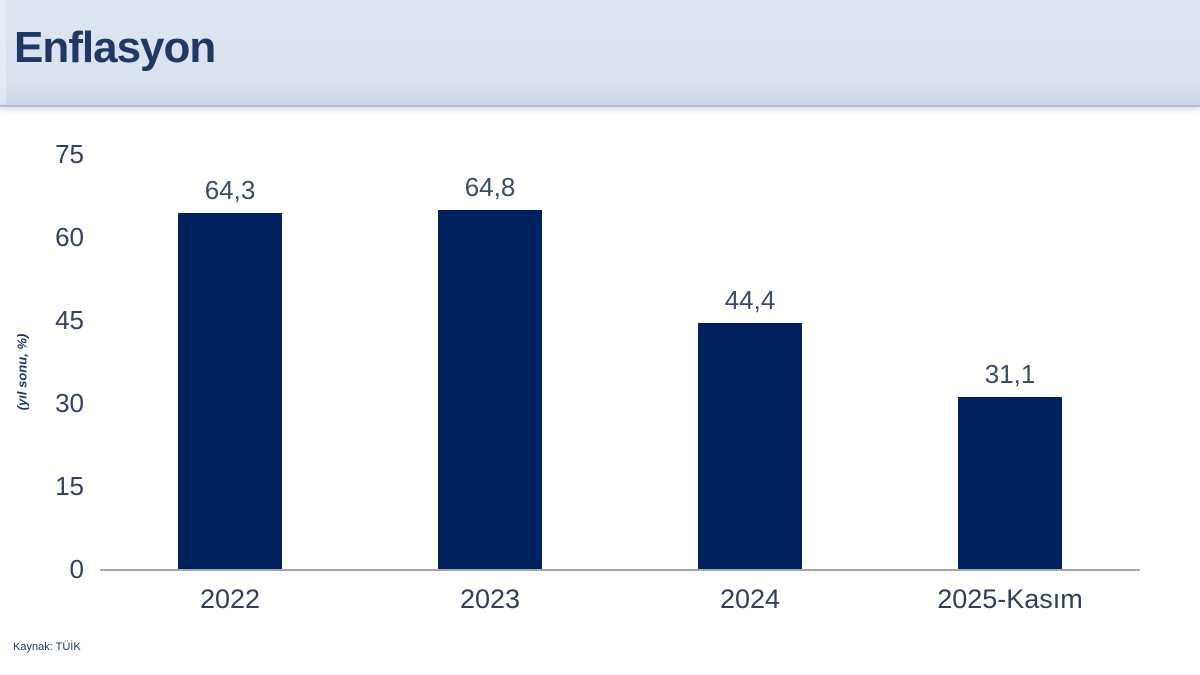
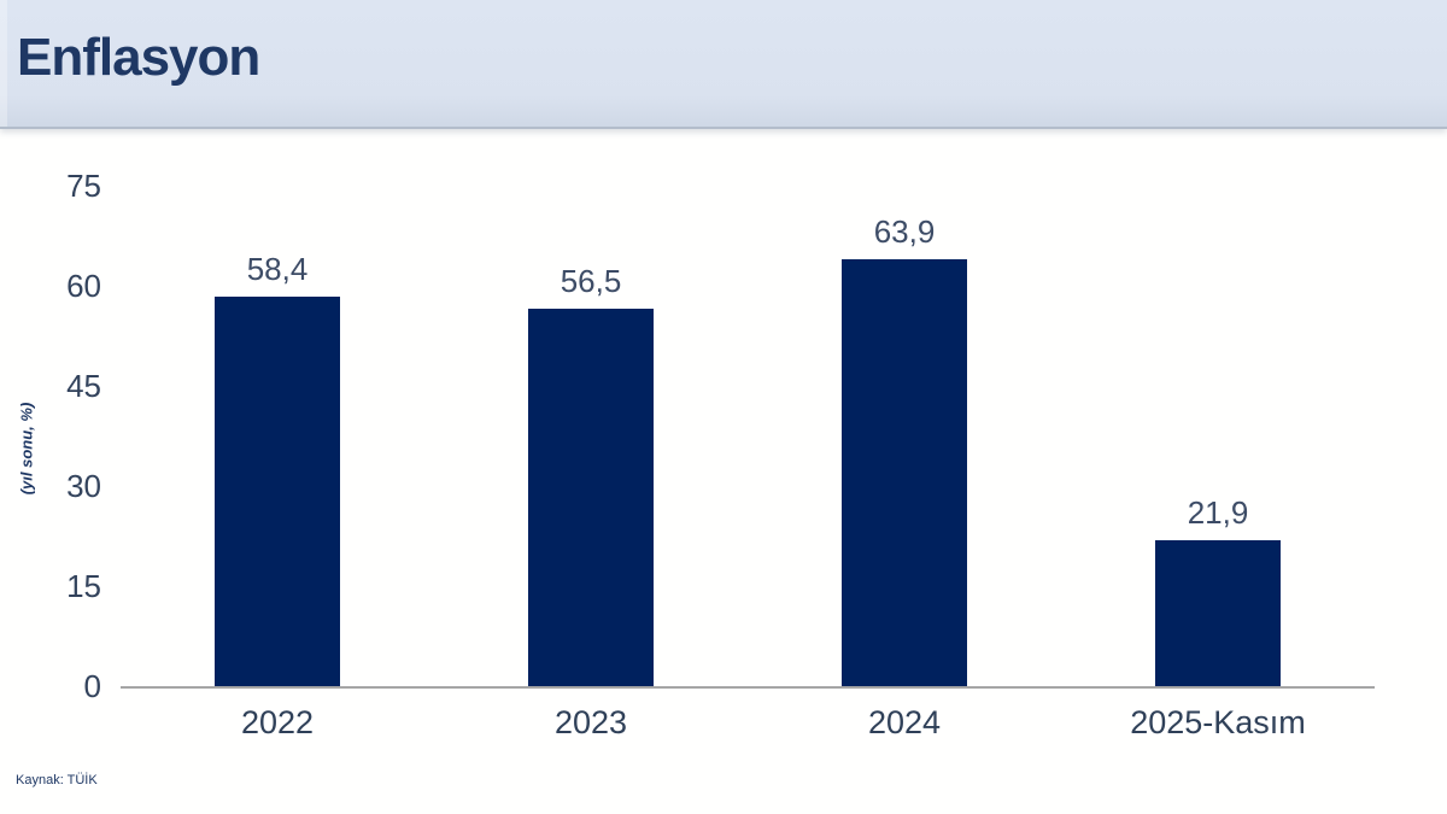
2022: 64,3 -> 58,4
2023: 64,8 -> 56,5
2024: 44,4 -> 63,9
2025-Kasım: 31,1 -> 21,9
